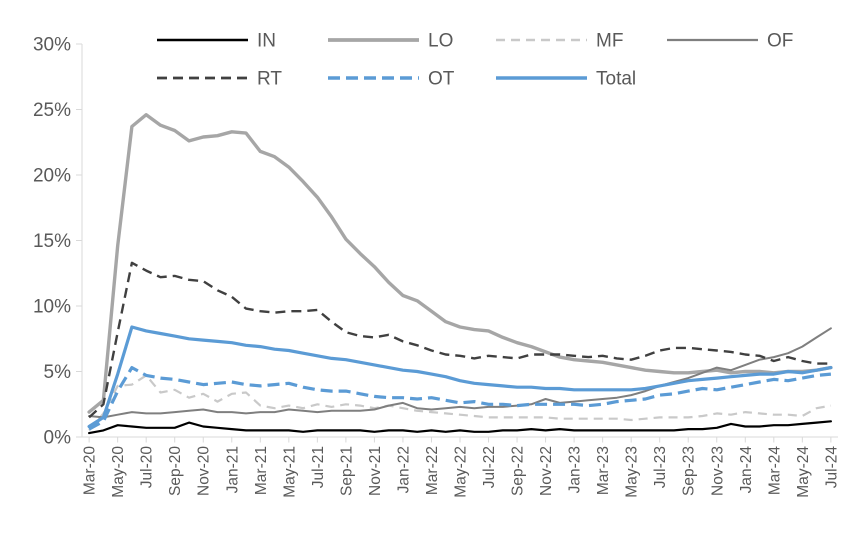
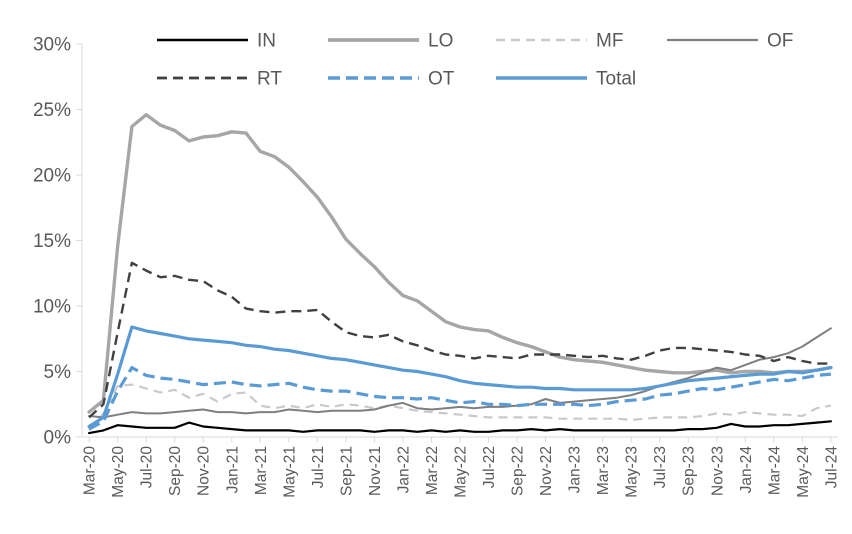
MF/Jul-20: 4.7% -> 3.7%
